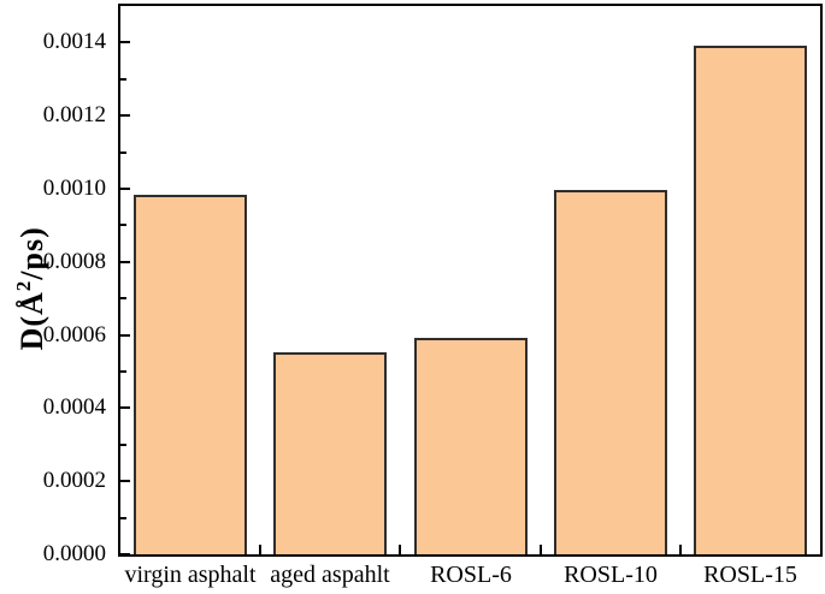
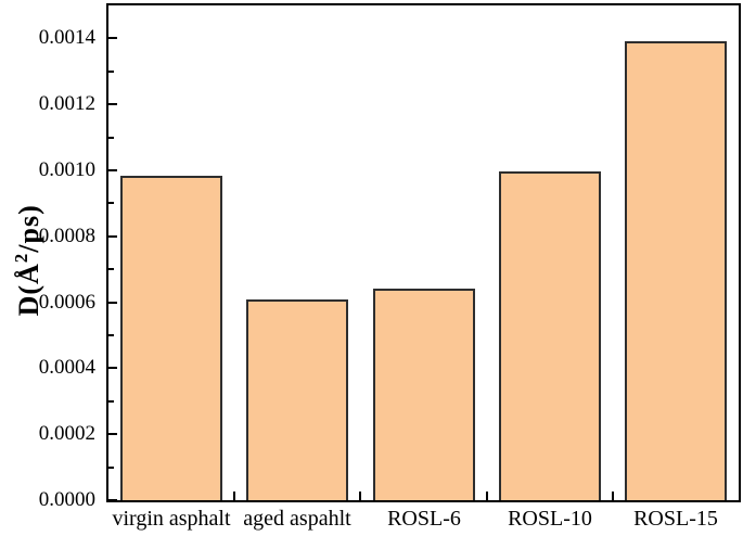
aged aspahlt: 0.00055 -> 0.00061
ROSL-6: 0.00059 -> 0.00064
